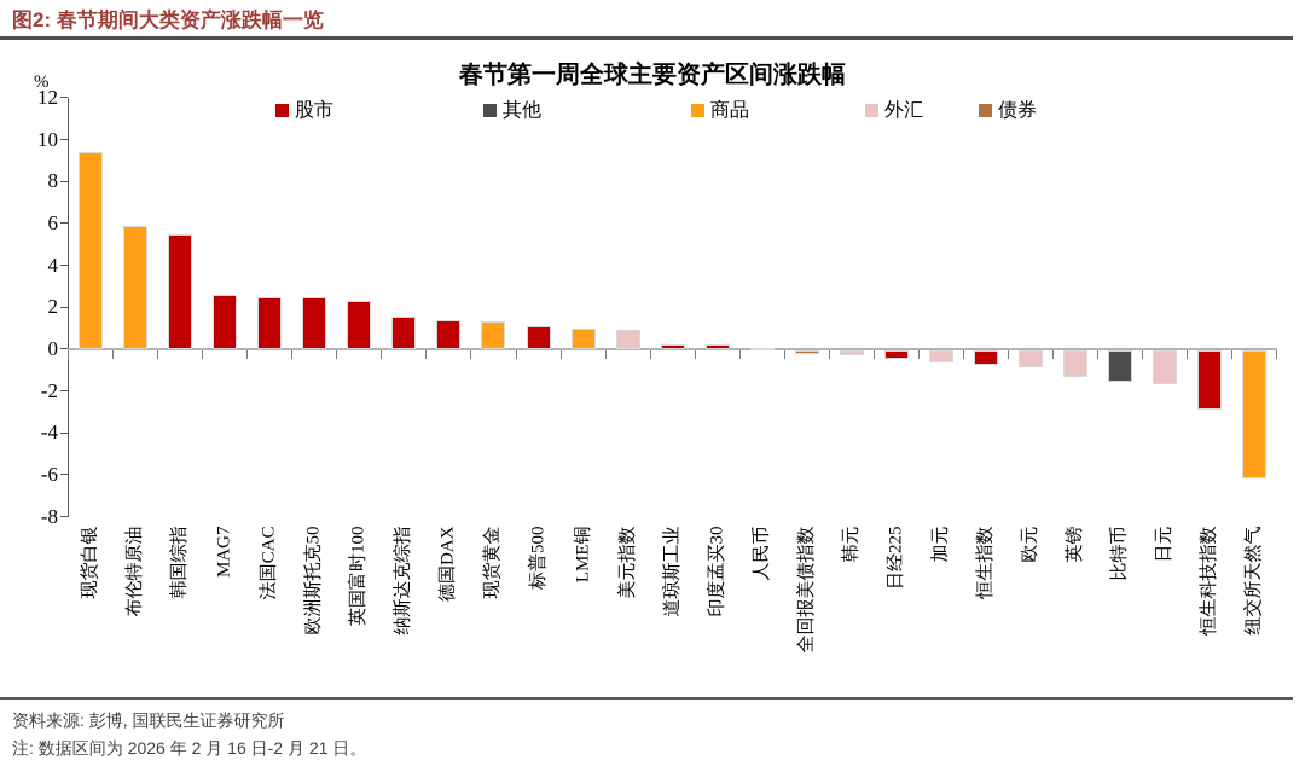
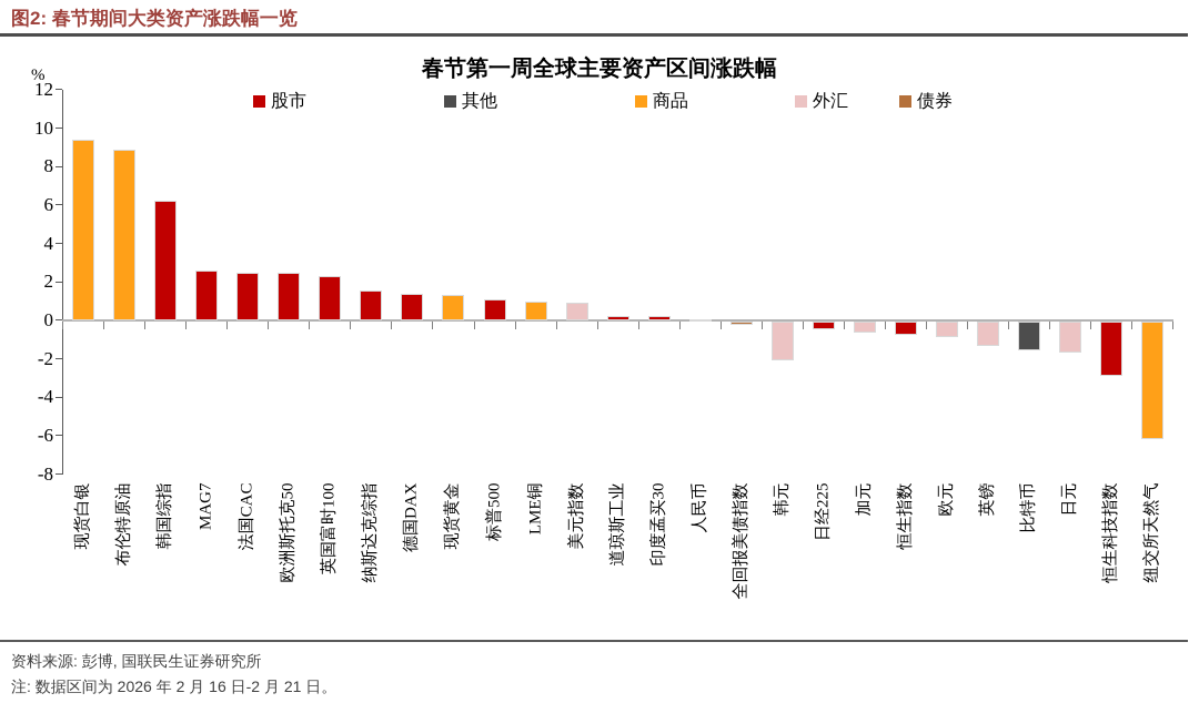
布伦特原油: 5.9 -> 8.9
韩国综指: 5.5 -> 6.2
韩元: -0.2 -> -2.0
